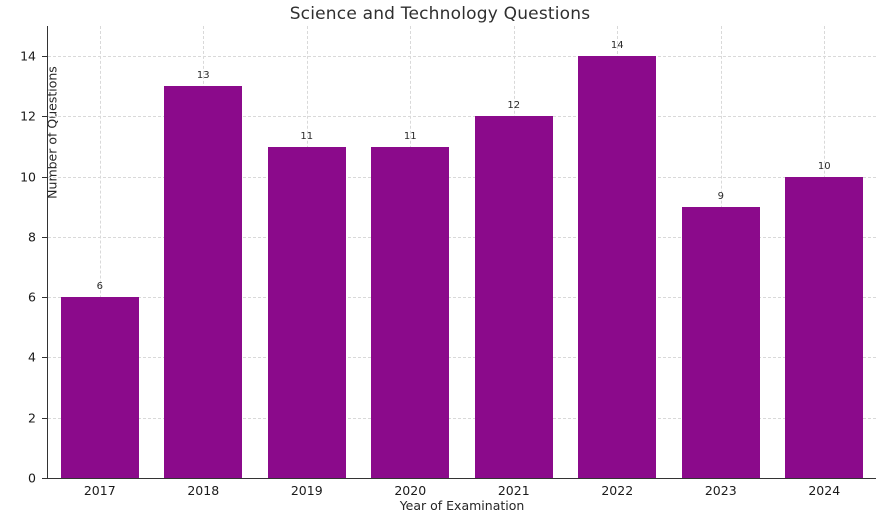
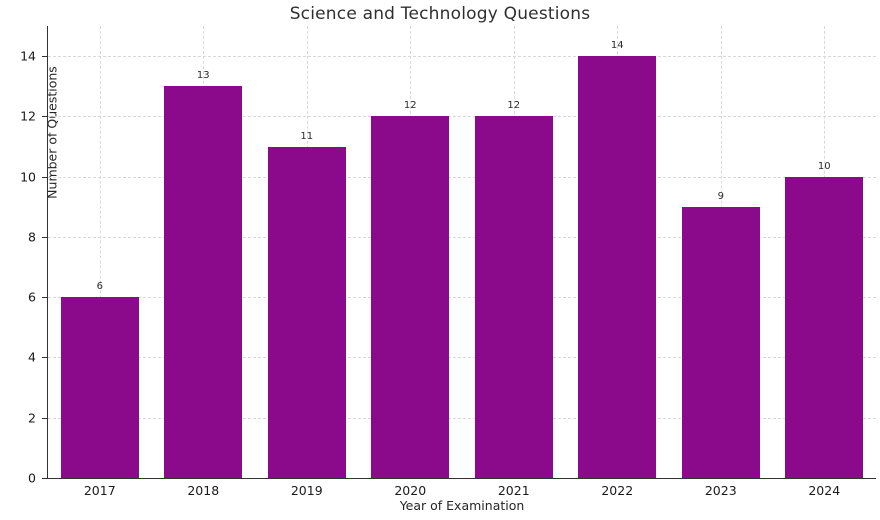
2020: 11 -> 12
